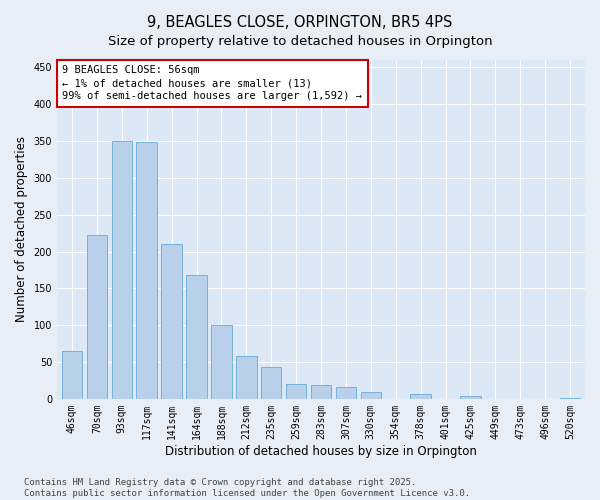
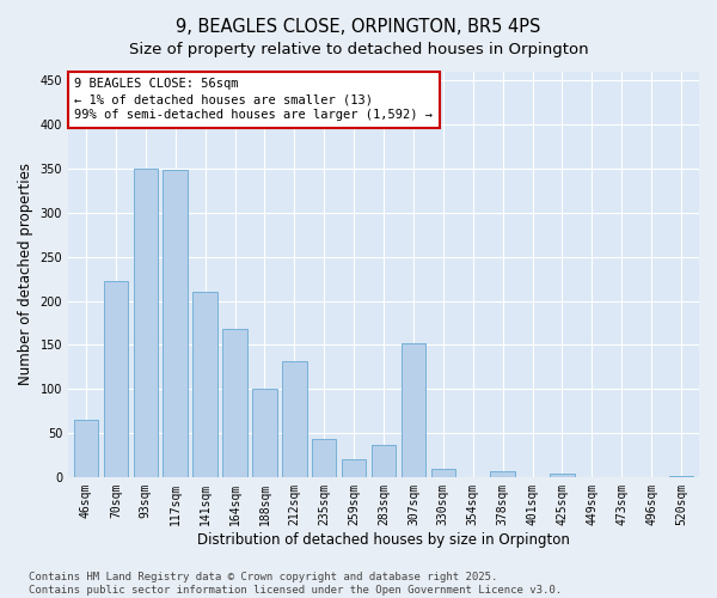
212sqm: 58 -> 132
283sqm: 19 -> 36
307sqm: 16 -> 152
